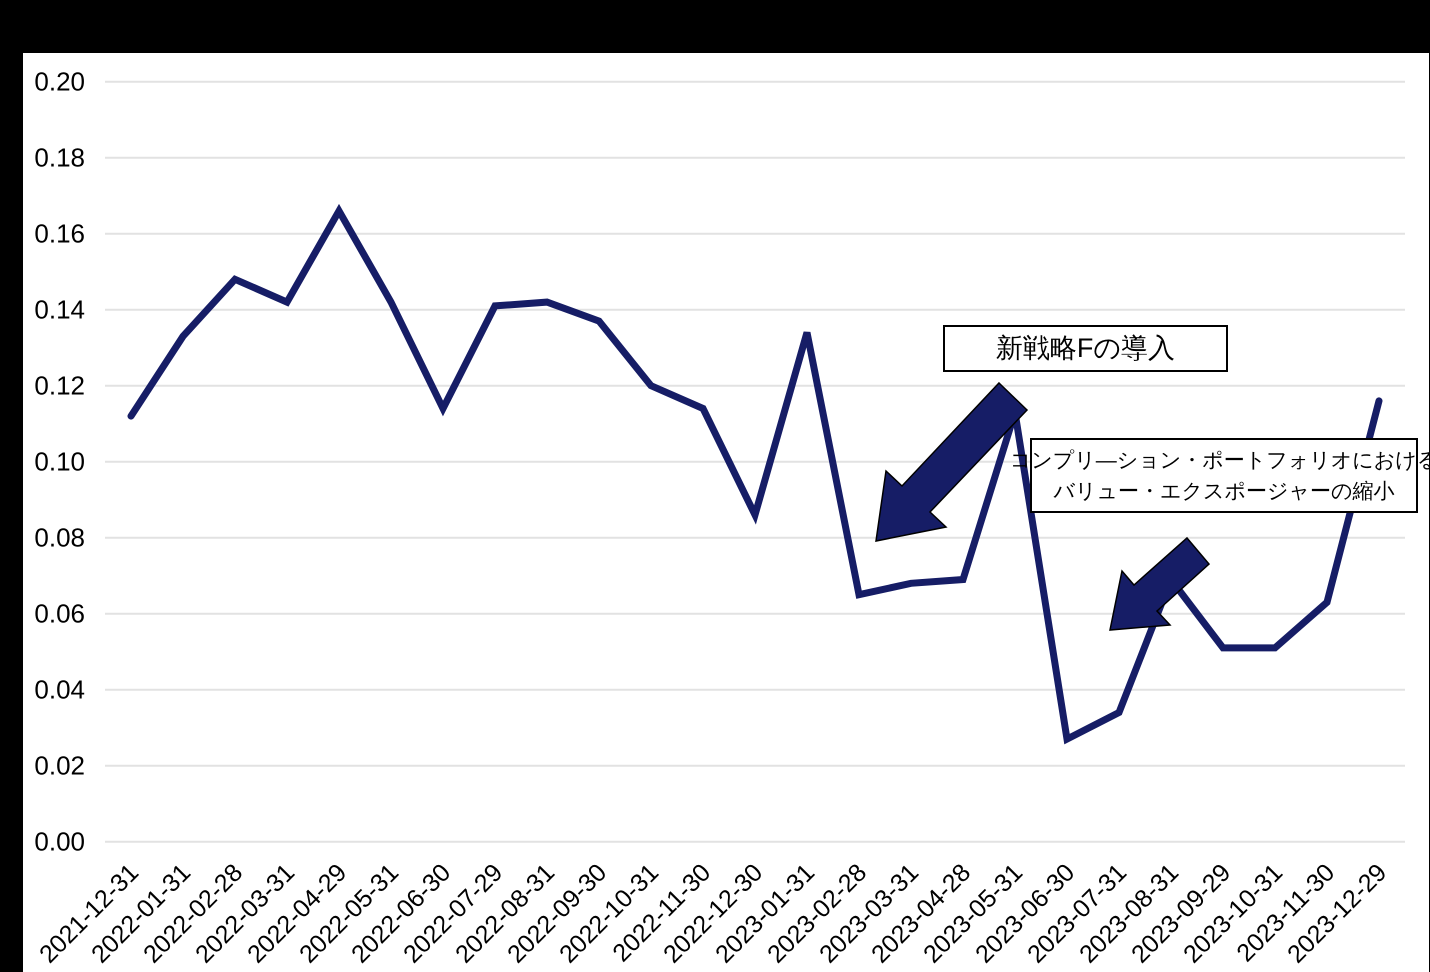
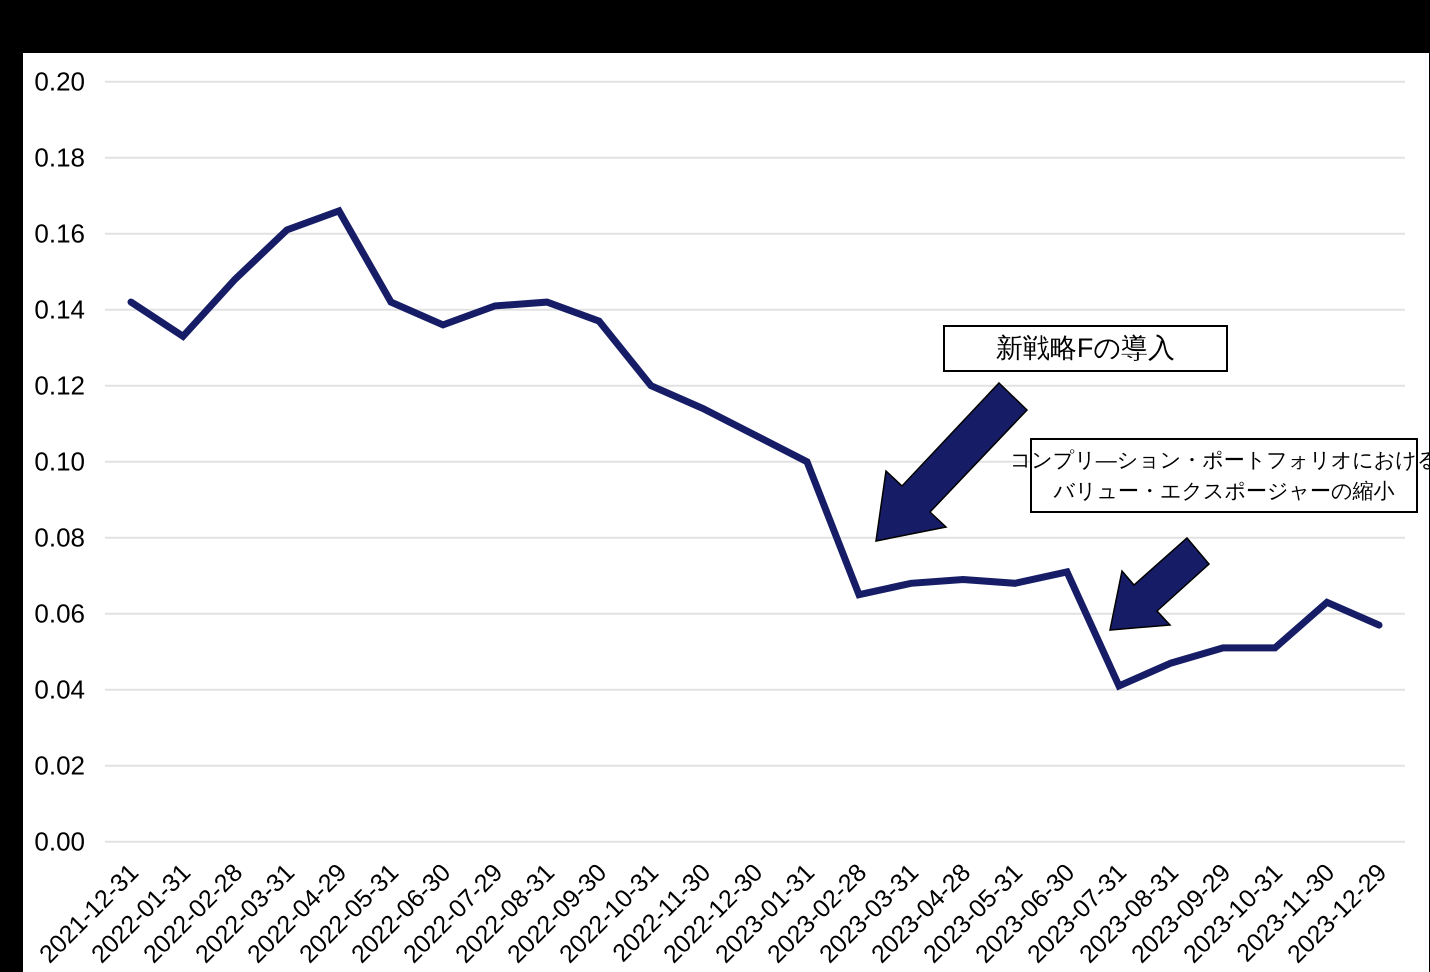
2021-12-31: 0.112 -> 0.142
2022-03-31: 0.142 -> 0.161
2022-06-30: 0.114 -> 0.136
2022-12-30: 0.086 -> 0.107
2023-01-31: 0.134 -> 0.100
2023-05-31: 0.113 -> 0.068
2023-06-30: 0.027 -> 0.071
2023-07-31: 0.034 -> 0.041
2023-08-31: 0.069 -> 0.047
2023-12-29: 0.116 -> 0.057
